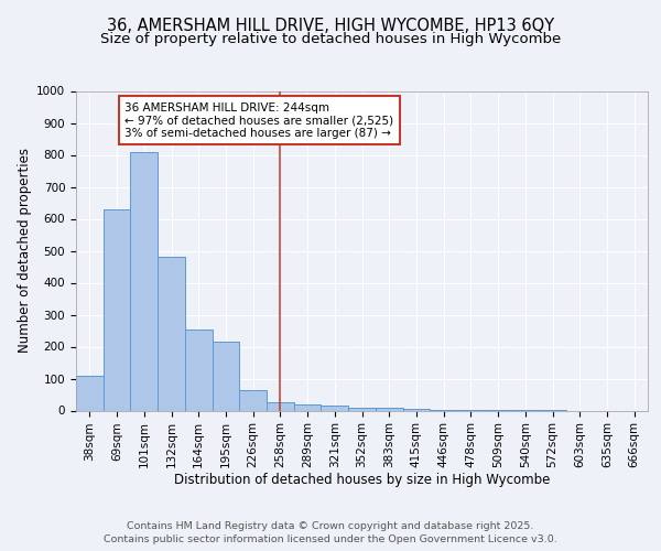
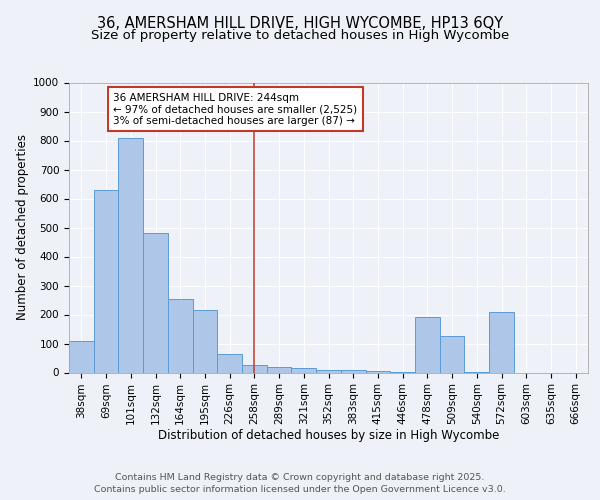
478sqm: 2 -> 190
509sqm: 1 -> 125
572sqm: 1 -> 210
